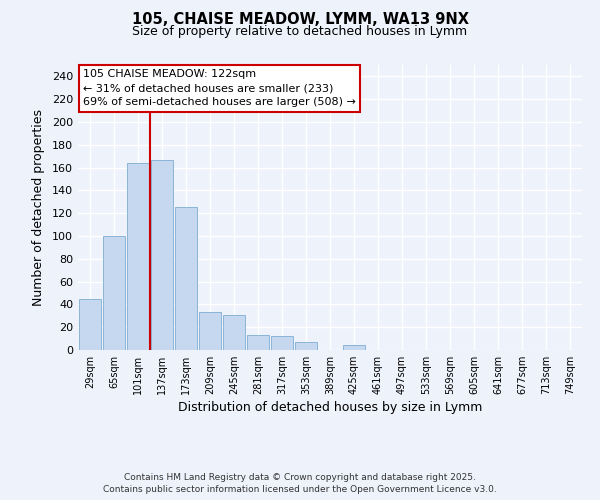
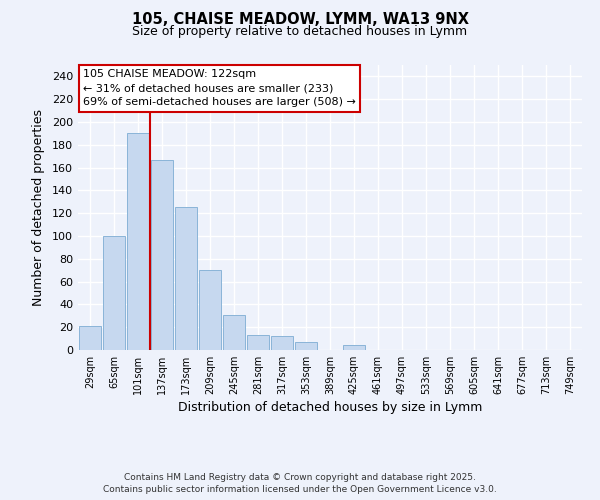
29sqm: 45 -> 21
101sqm: 164 -> 190
209sqm: 33 -> 70
